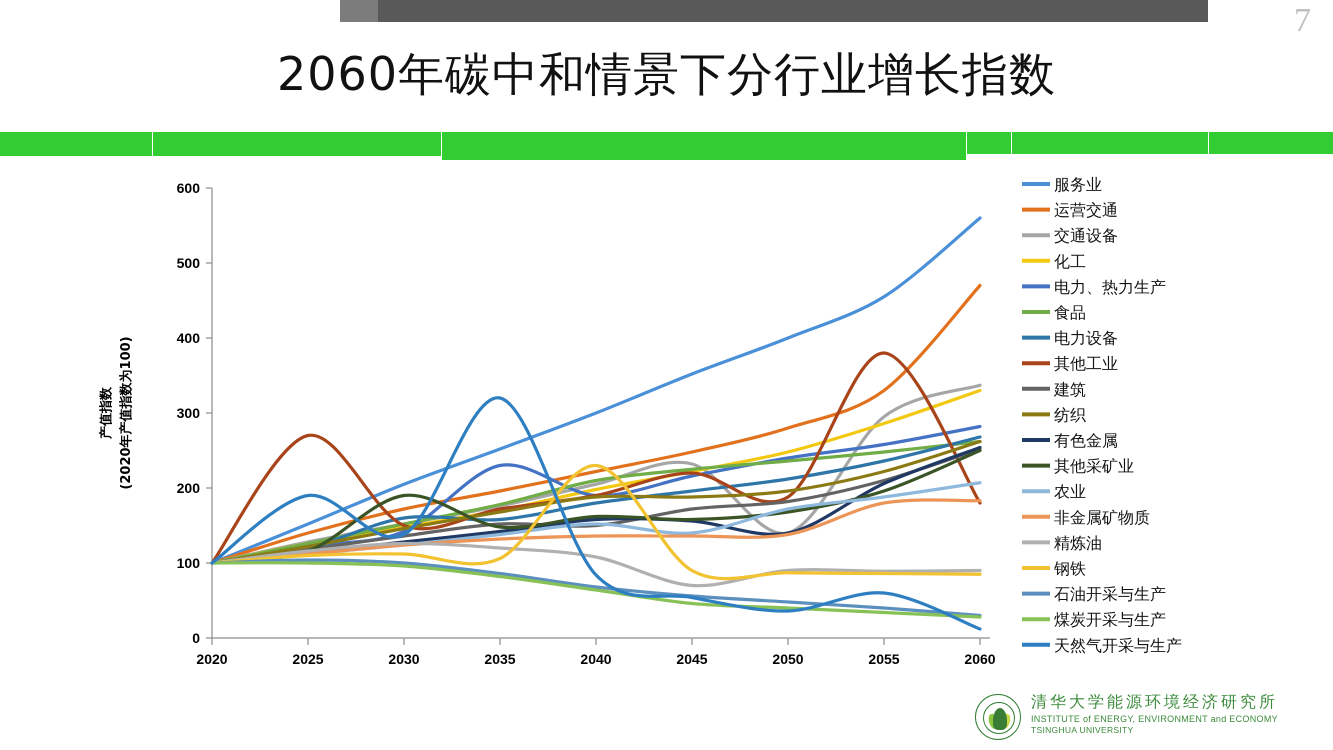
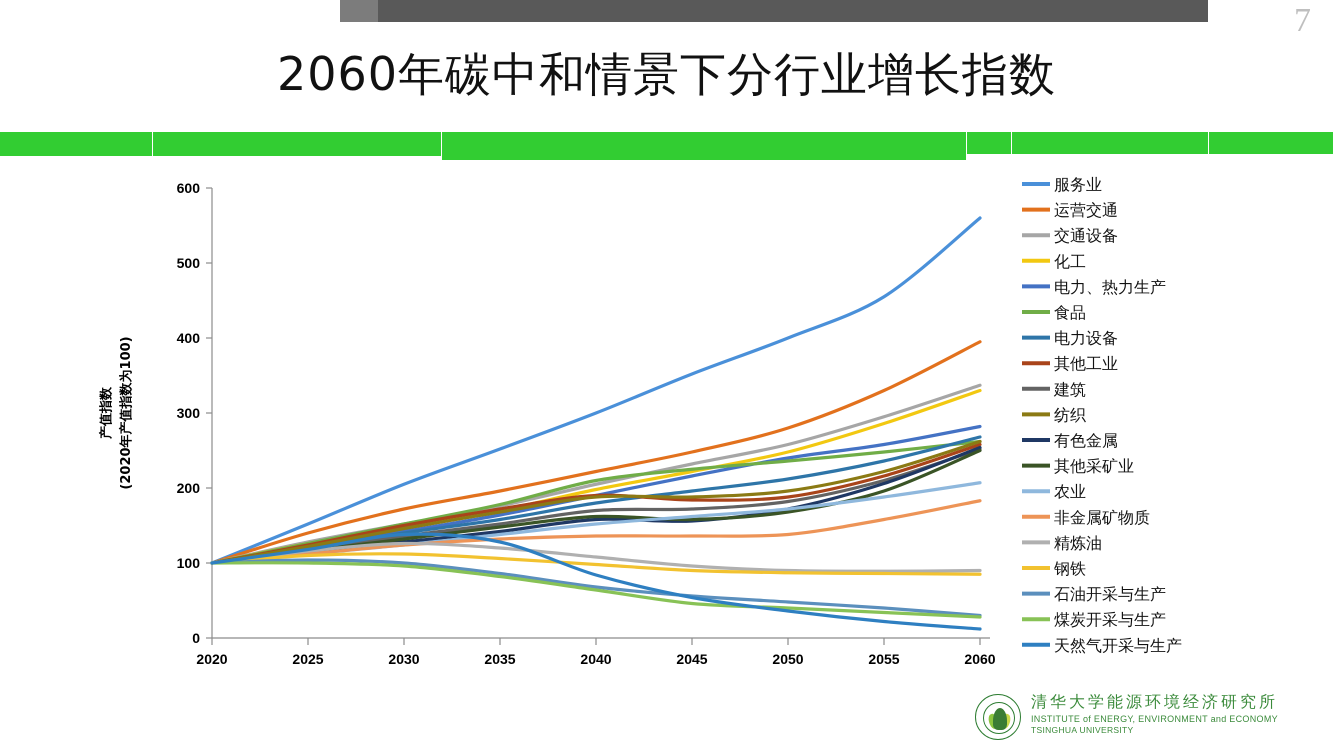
其他工业/2025: 270 -> 120
天然气开采与生产/2025: 190 -> 120
电力设备/2030: 160 -> 140
其他采矿业/2030: 190 -> 130
电力、热力生产/2035: 230 -> 160
天然气开采与生产/2035: 320 -> 130
建筑/2040: 150 -> 170
钢铁/2040: 230 -> 100
其他工业/2045: 220 -> 180
农业/2045: 140 -> 160
精炼油/2045: 70 -> 100
交通设备/2050: 140 -> 260
有色金属/2050: 140 -> 170
其他工业/2055: 380 -> 220
非金属矿物质/2055: 180 -> 160
天然气开采与生产/2055: 60 -> 20
运营交通/2060: 470 -> 400
其他工业/2060: 180 -> 260
